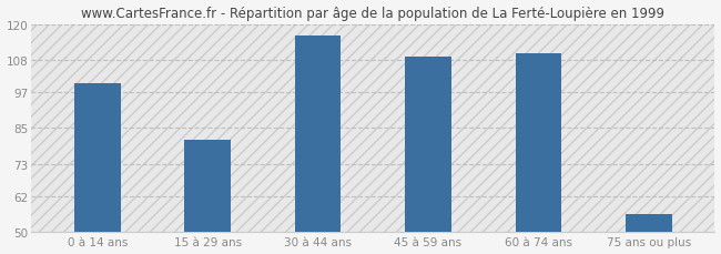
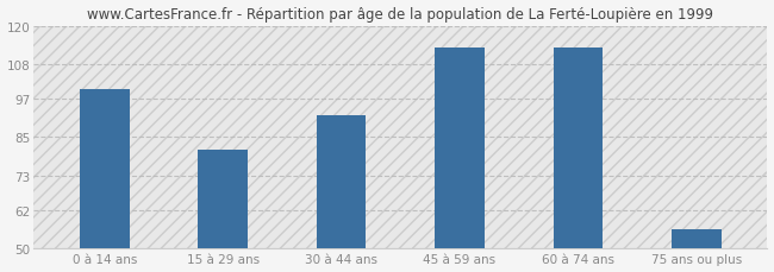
30 à 44 ans: 116 -> 92
45 à 59 ans: 109 -> 113
60 à 74 ans: 110 -> 113
